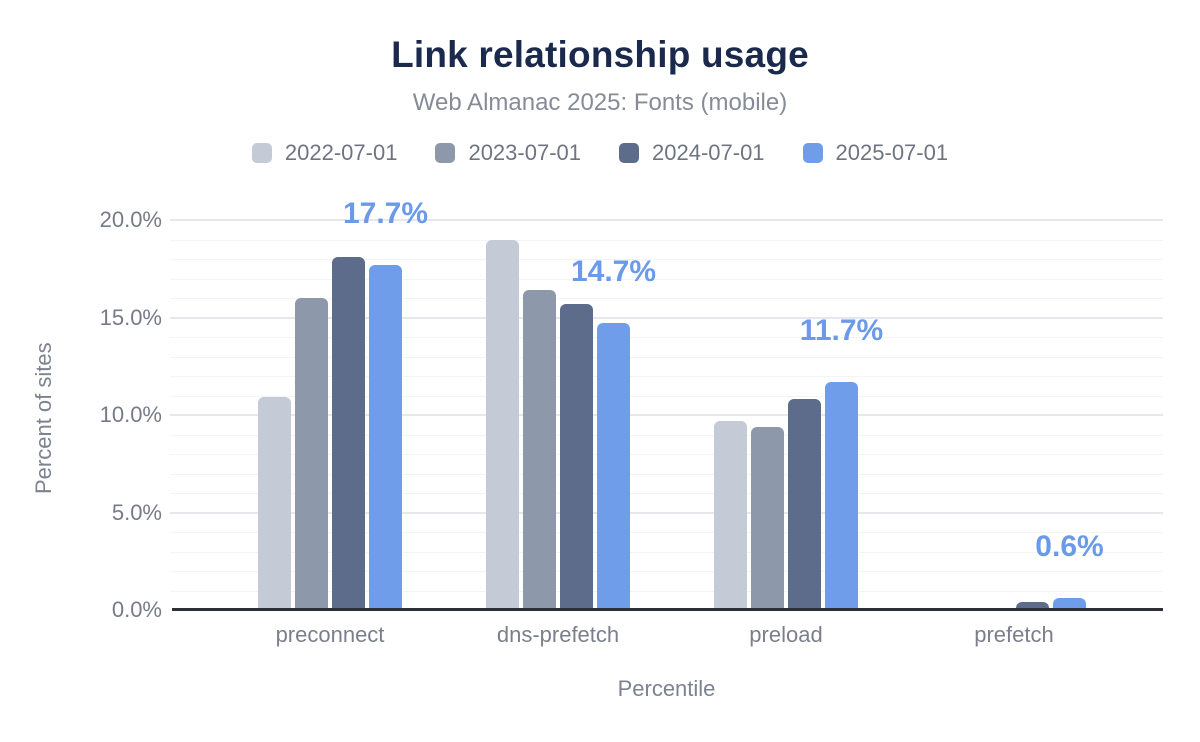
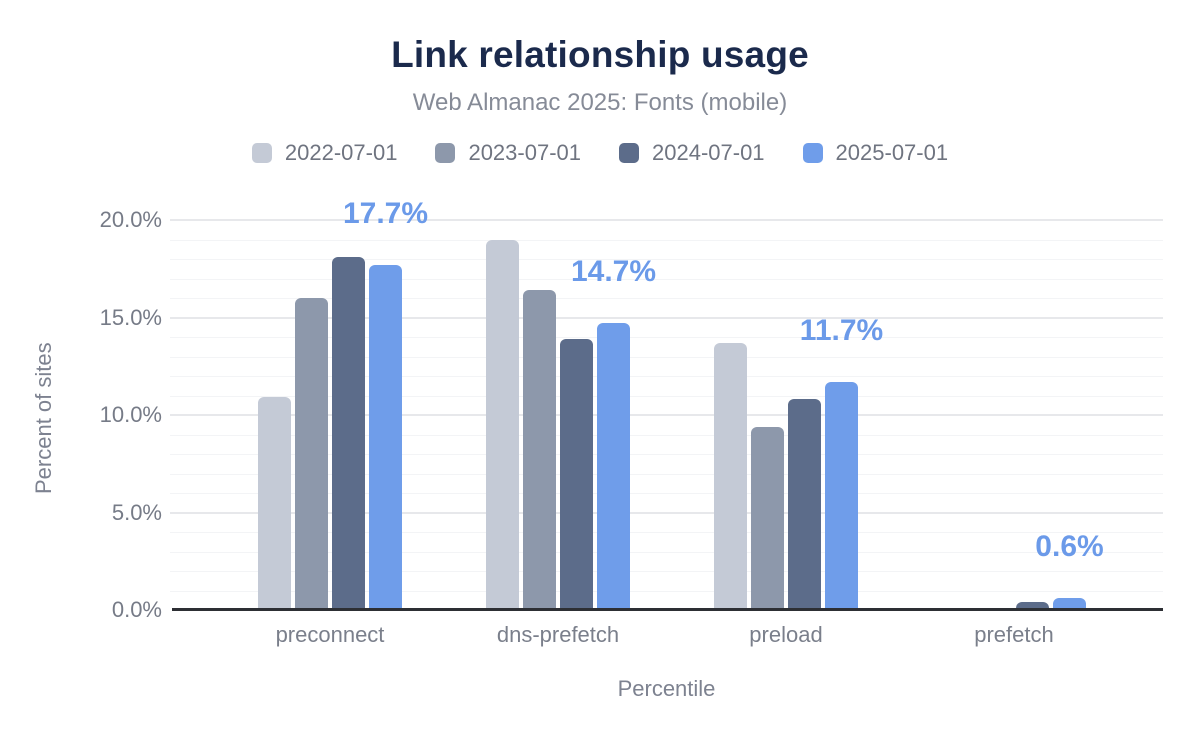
2024-07-01/dns-prefetch: 15.7% -> 13.9%
2022-07-01/preload: 9.7% -> 13.7%
